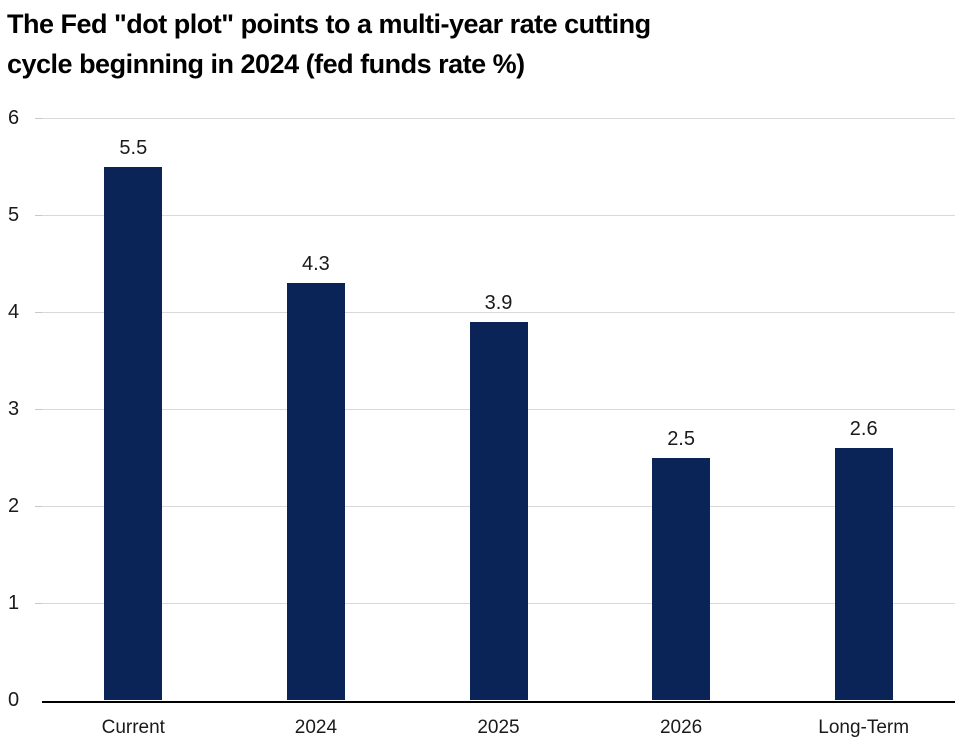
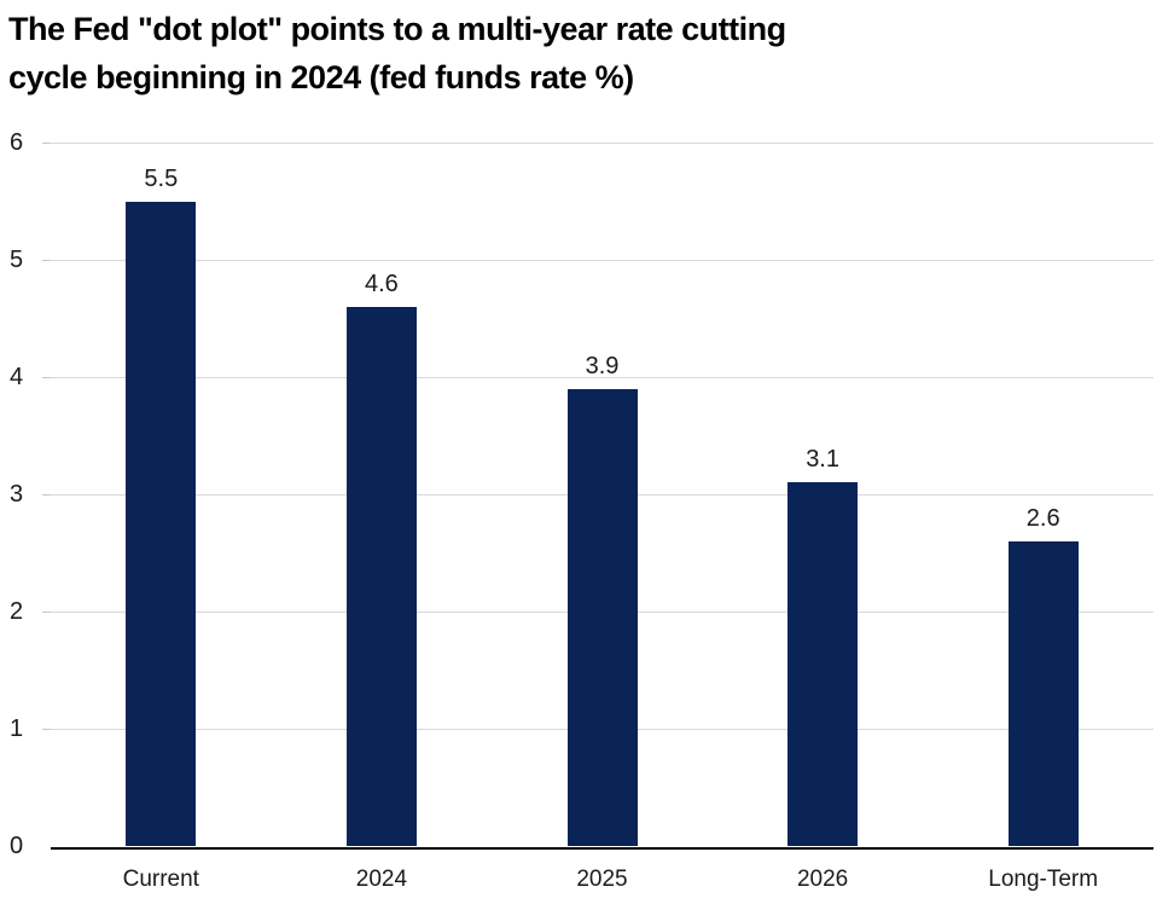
2024: 4.3 -> 4.6
2026: 2.5 -> 3.1
